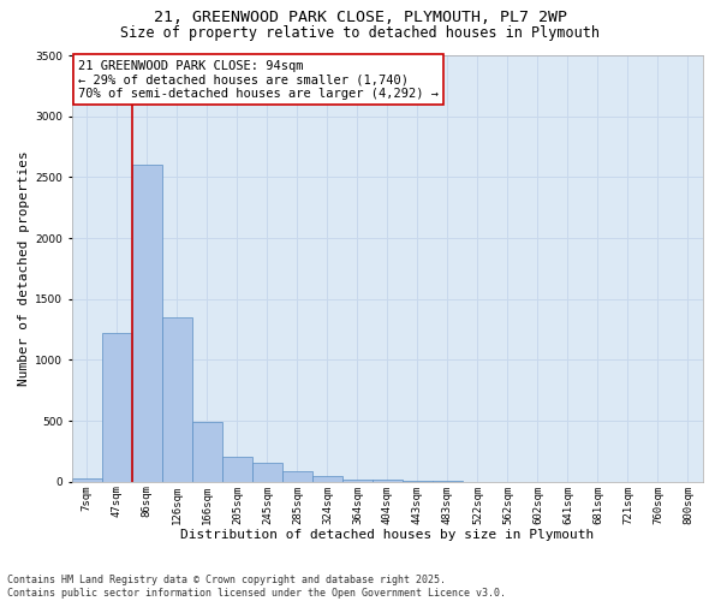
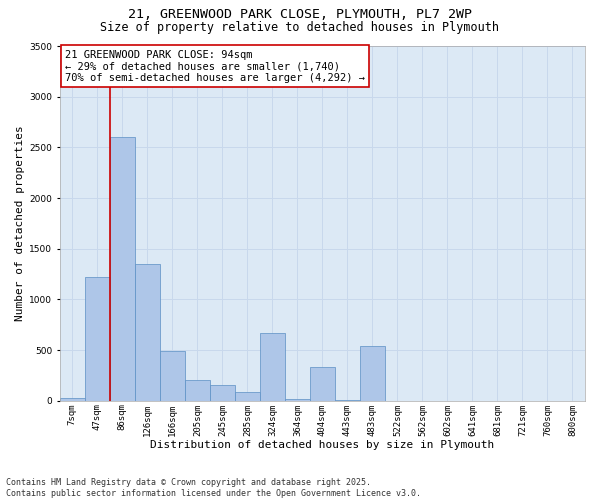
324sqm: 40 -> 670
404sqm: 20 -> 330
483sqm: 0 -> 540
